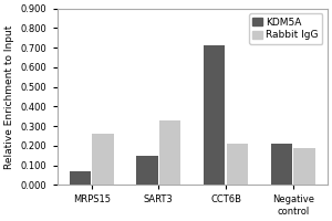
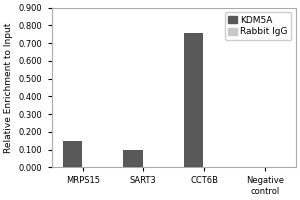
KDM5A/MRPS15: 0.07 -> 0.15
Rabbit IgG/MRPS15: 0.26 -> 0.00
KDM5A/SART3: 0.15 -> 0.10
Rabbit IgG/SART3: 0.33 -> 0.00
KDM5A/CCT6B: 0.71 -> 0.76
Rabbit IgG/CCT6B: 0.21 -> 0.00
KDM5A/Negative control: 0.21 -> 0.00
Rabbit IgG/Negative control: 0.19 -> 0.00
